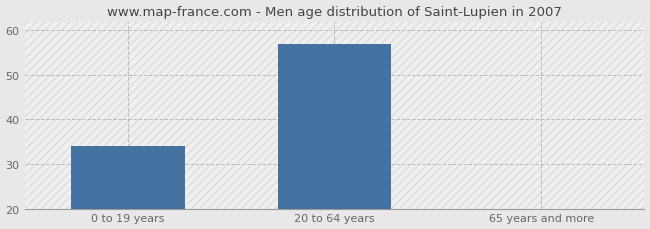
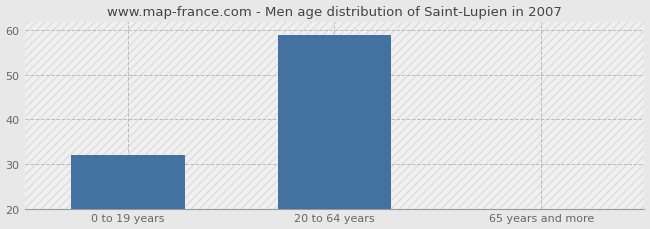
0 to 19 years: 34 -> 32
20 to 64 years: 57 -> 59
